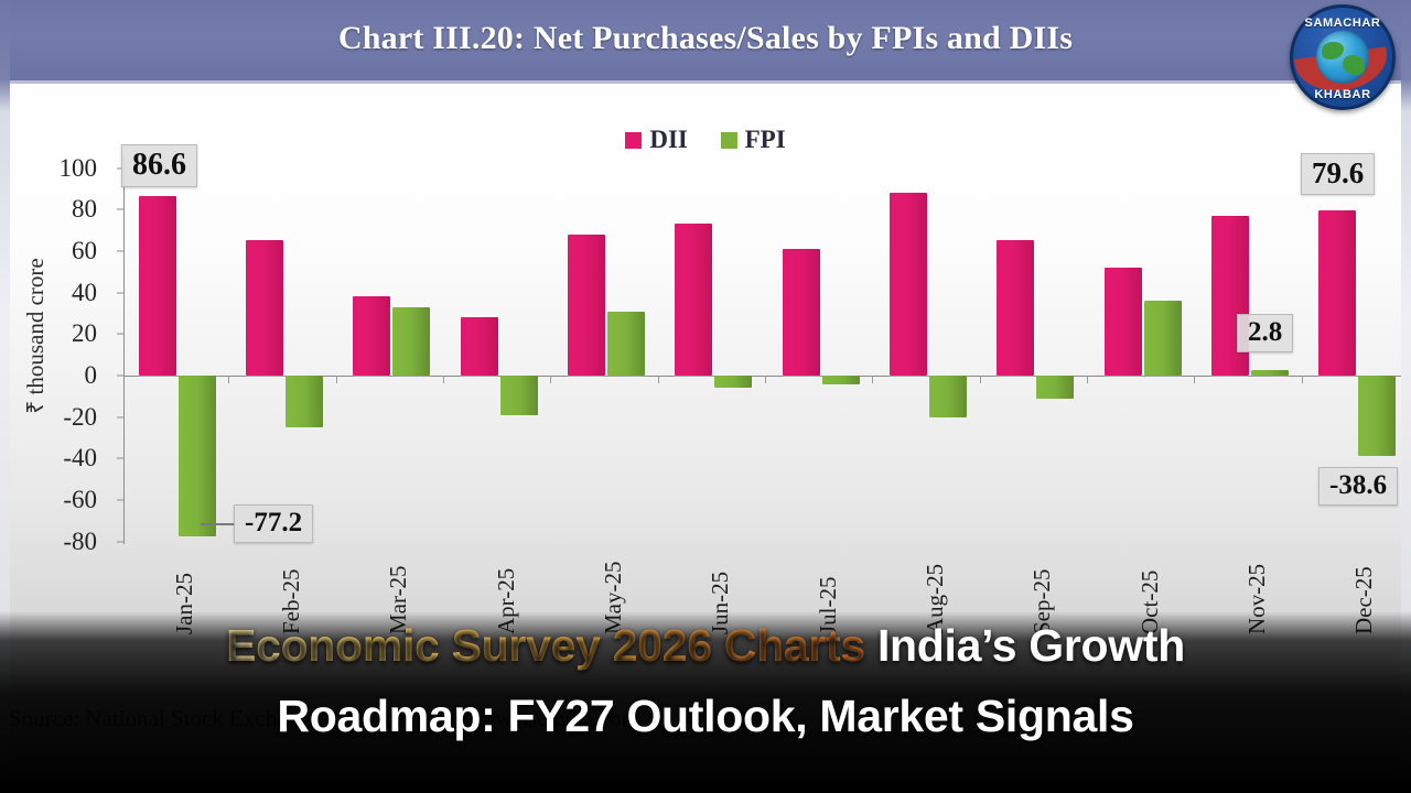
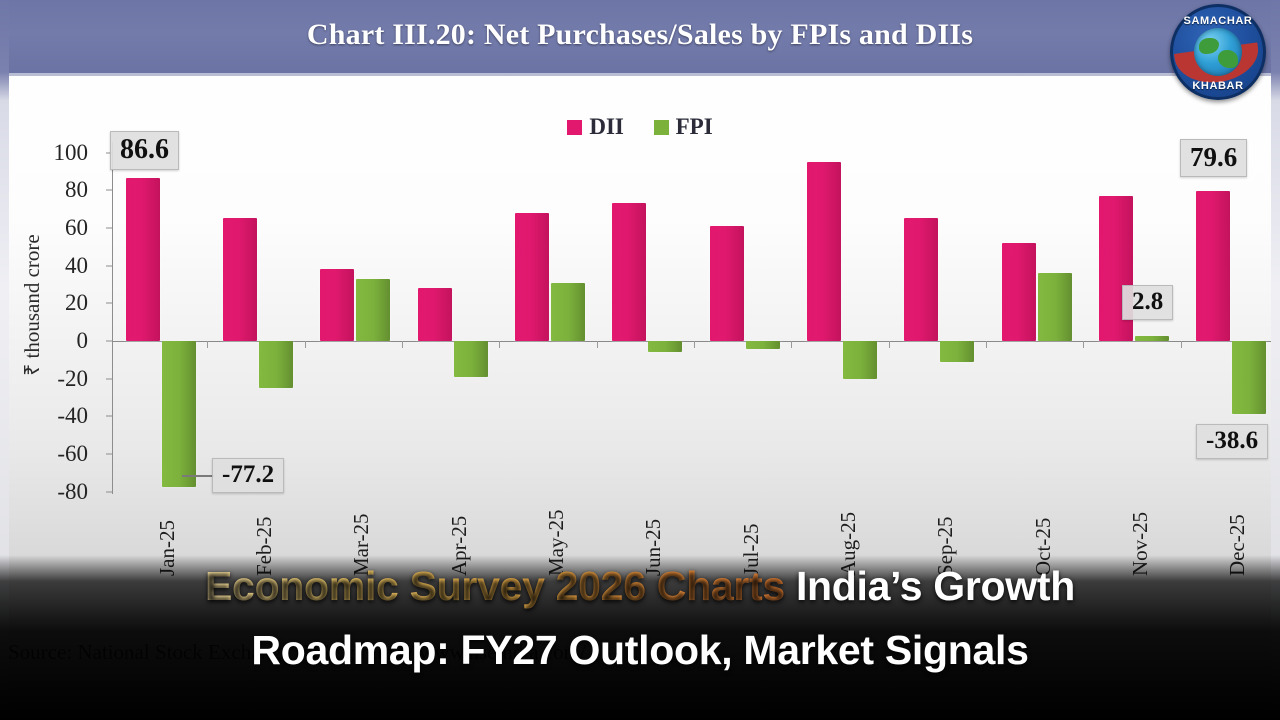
DII/Aug-25: 88 -> 95
